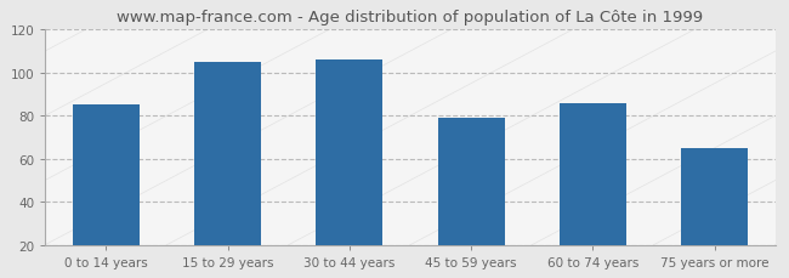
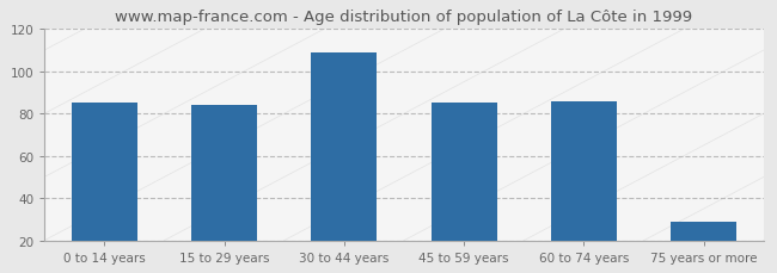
15 to 29 years: 105 -> 84
30 to 44 years: 106 -> 109
45 to 59 years: 79 -> 85
75 years or more: 65 -> 29
